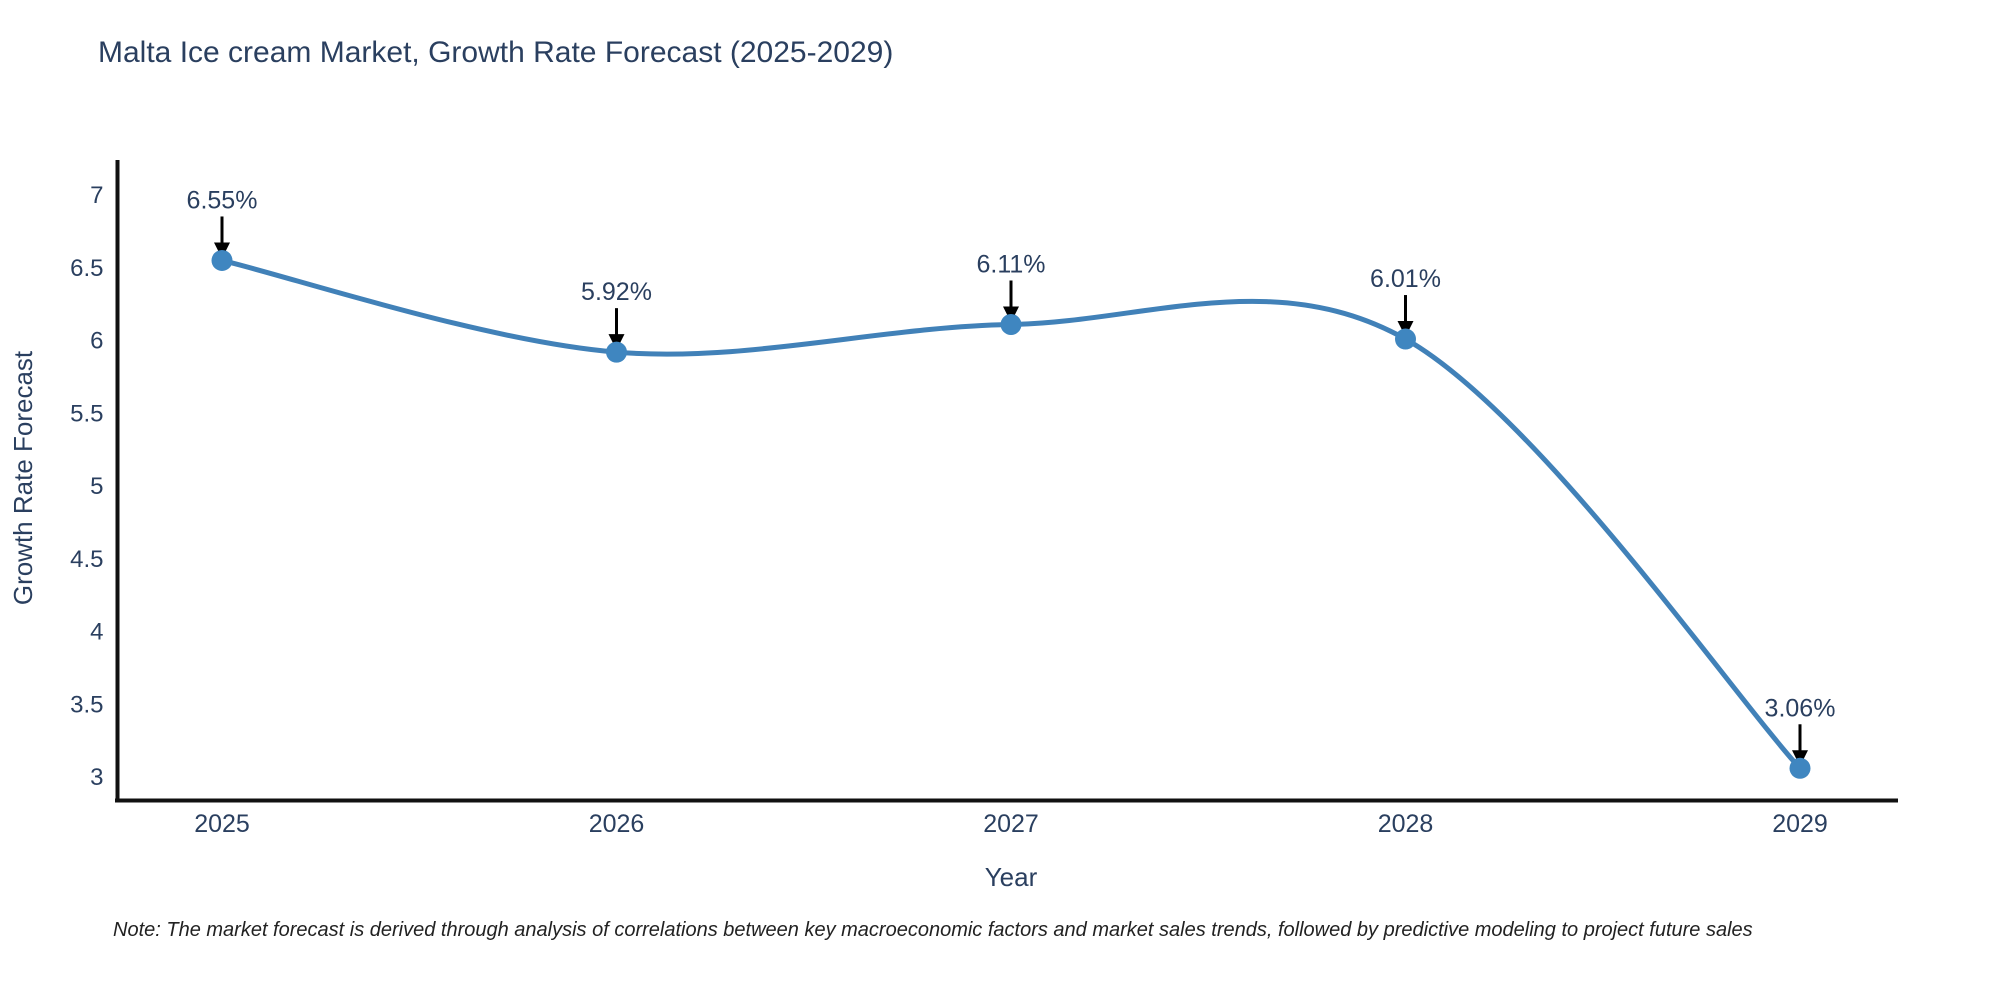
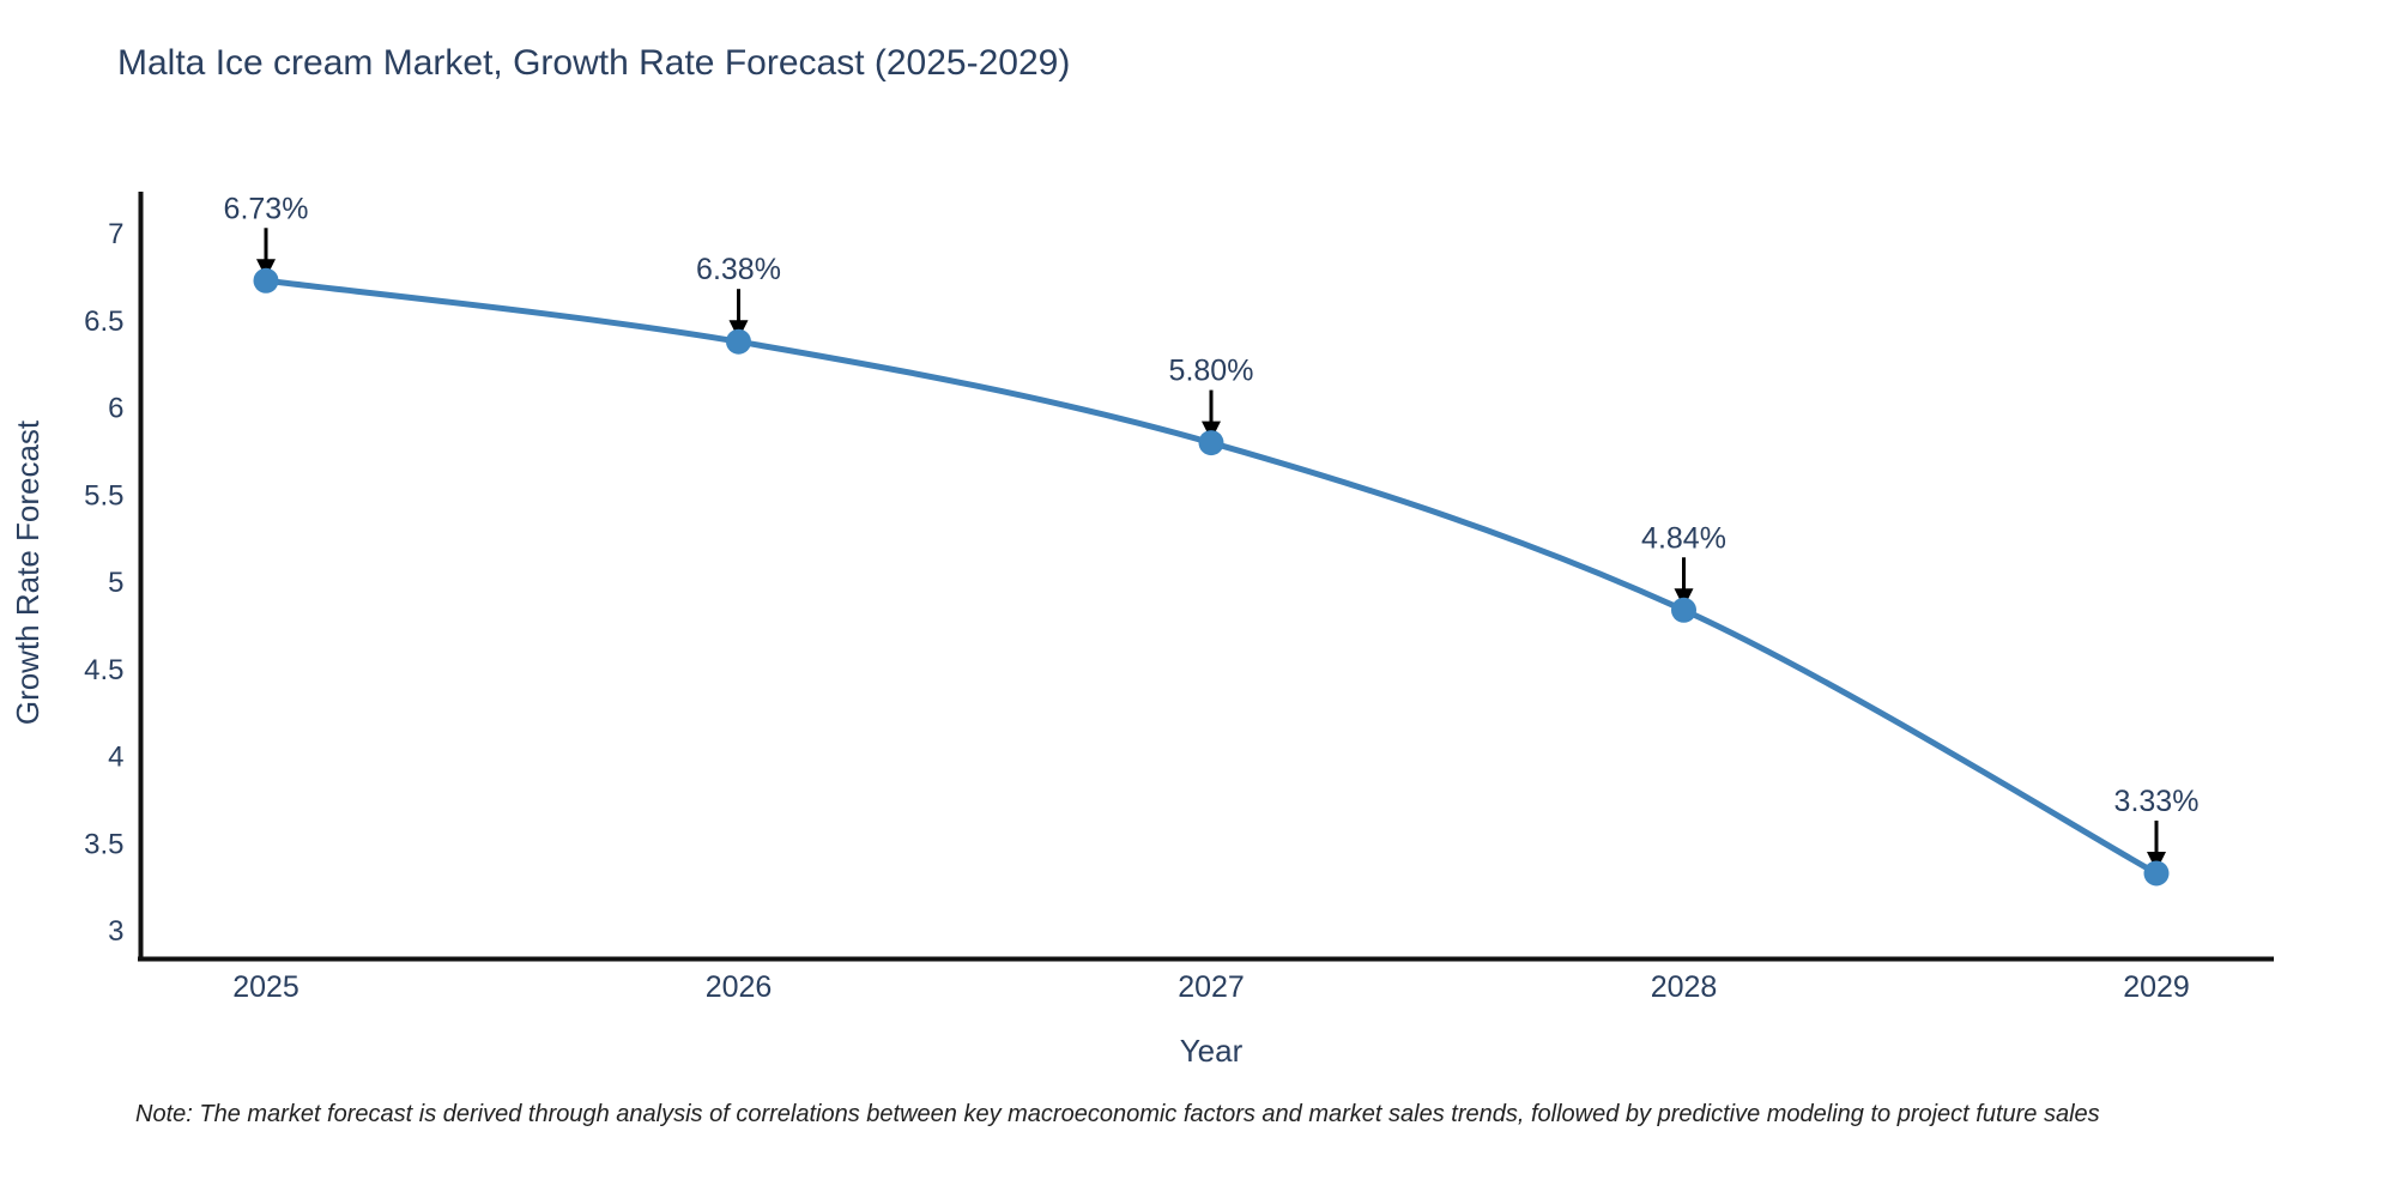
2025: 6.55% -> 6.73%
2026: 5.92% -> 6.38%
2027: 6.11% -> 5.80%
2028: 6.01% -> 4.84%
2029: 3.06% -> 3.33%
